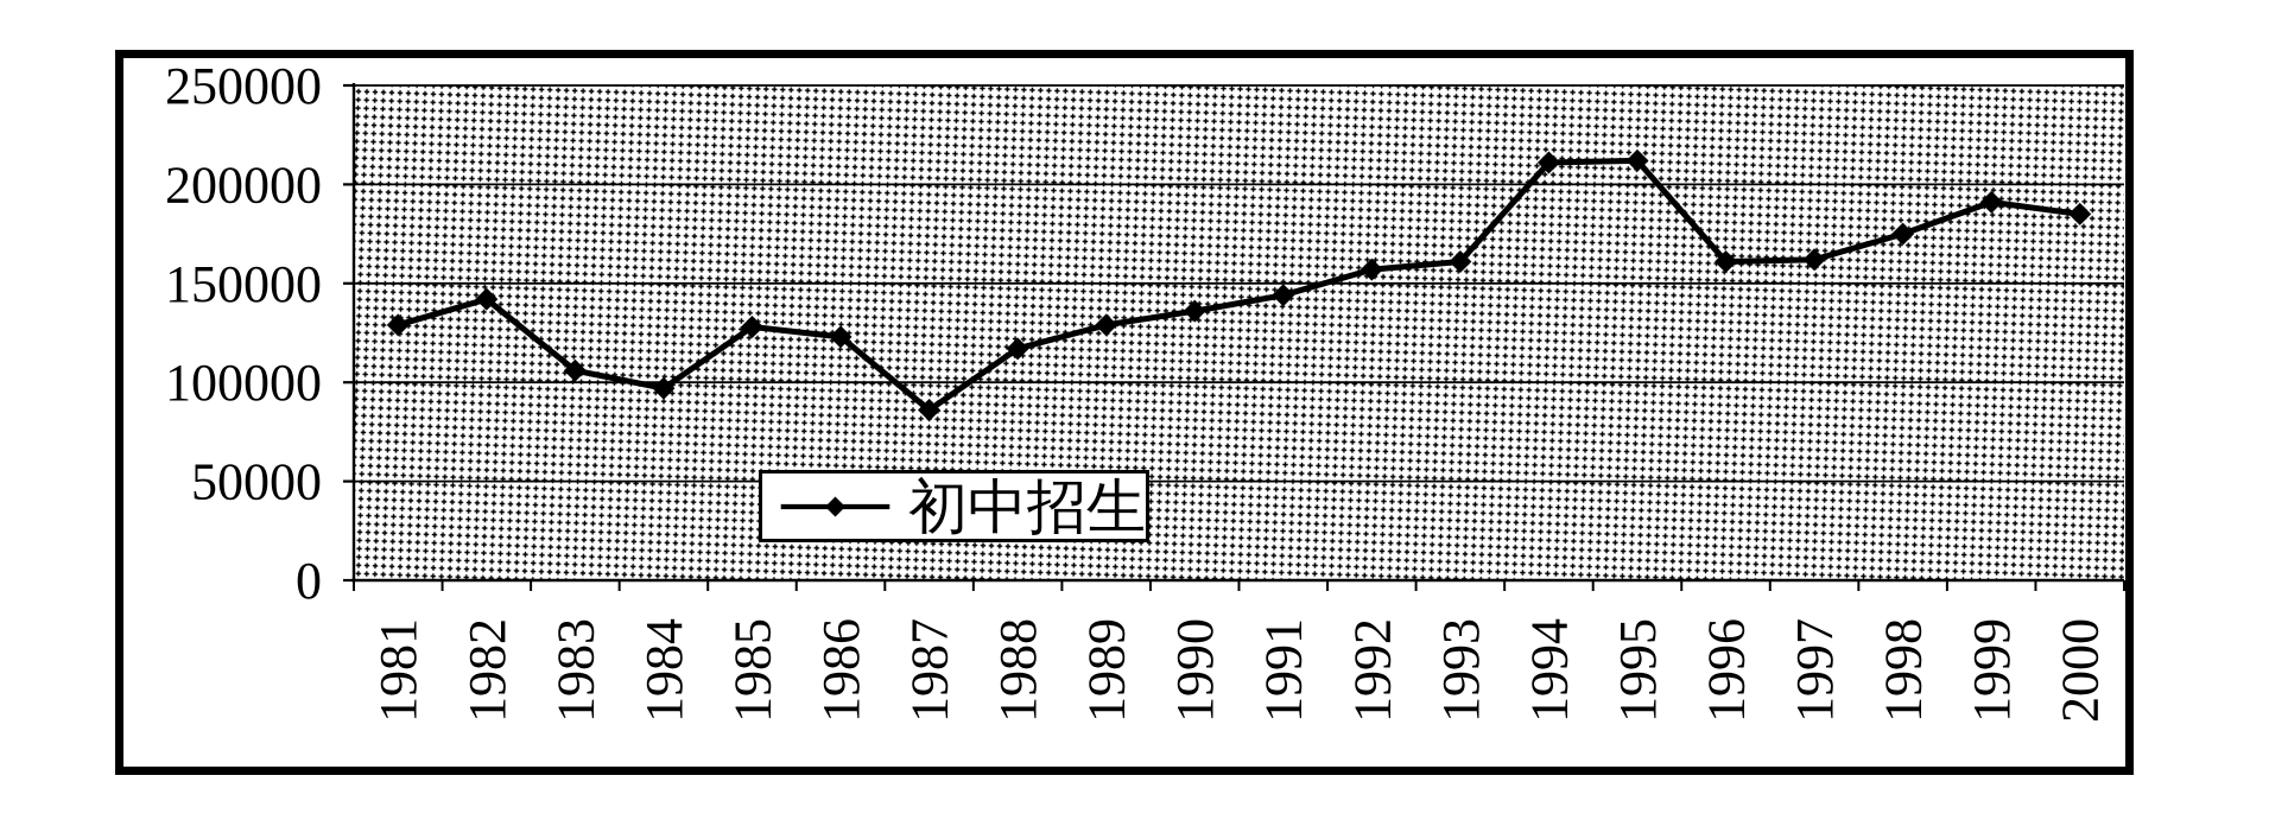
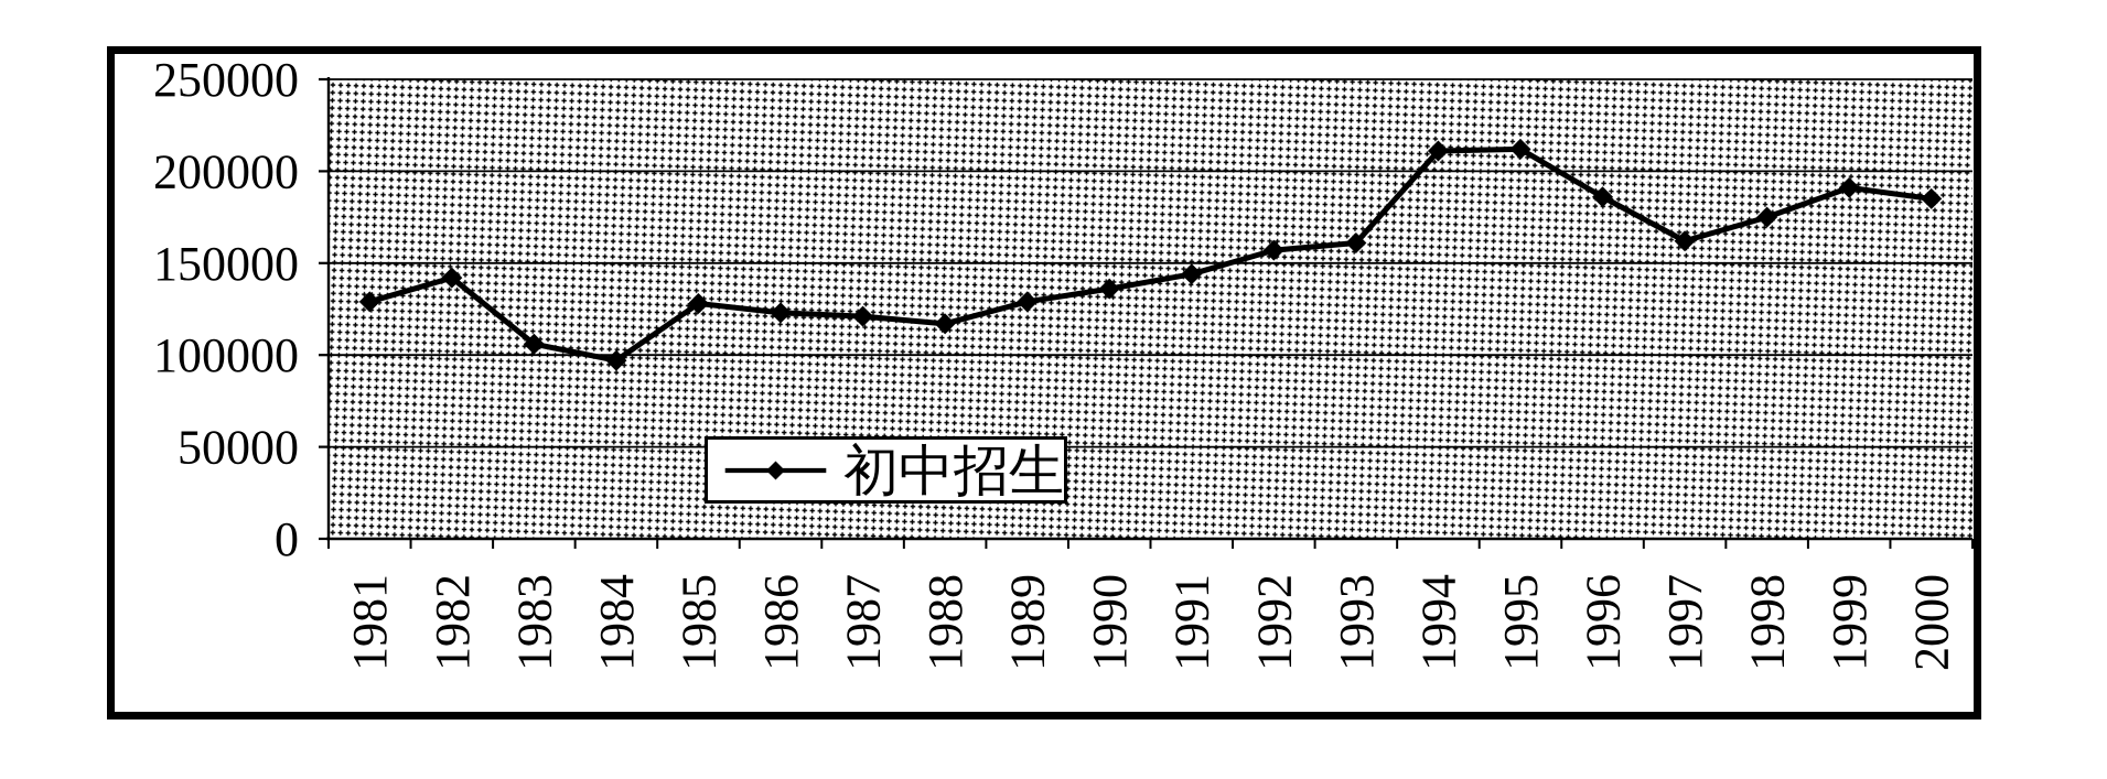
1987: 86000 -> 121000
1996: 161000 -> 186000
